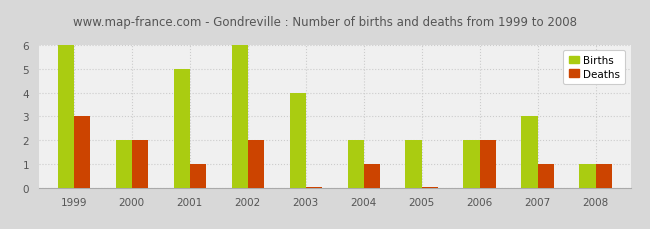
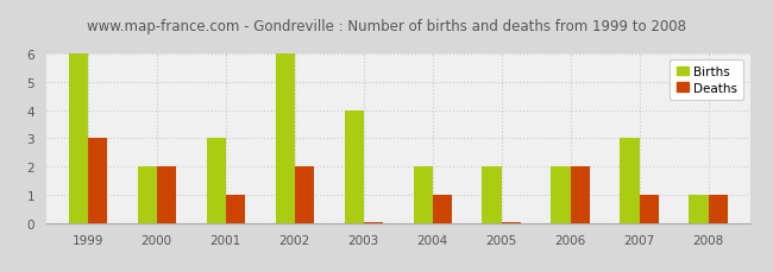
Births/2001: 5 -> 3
